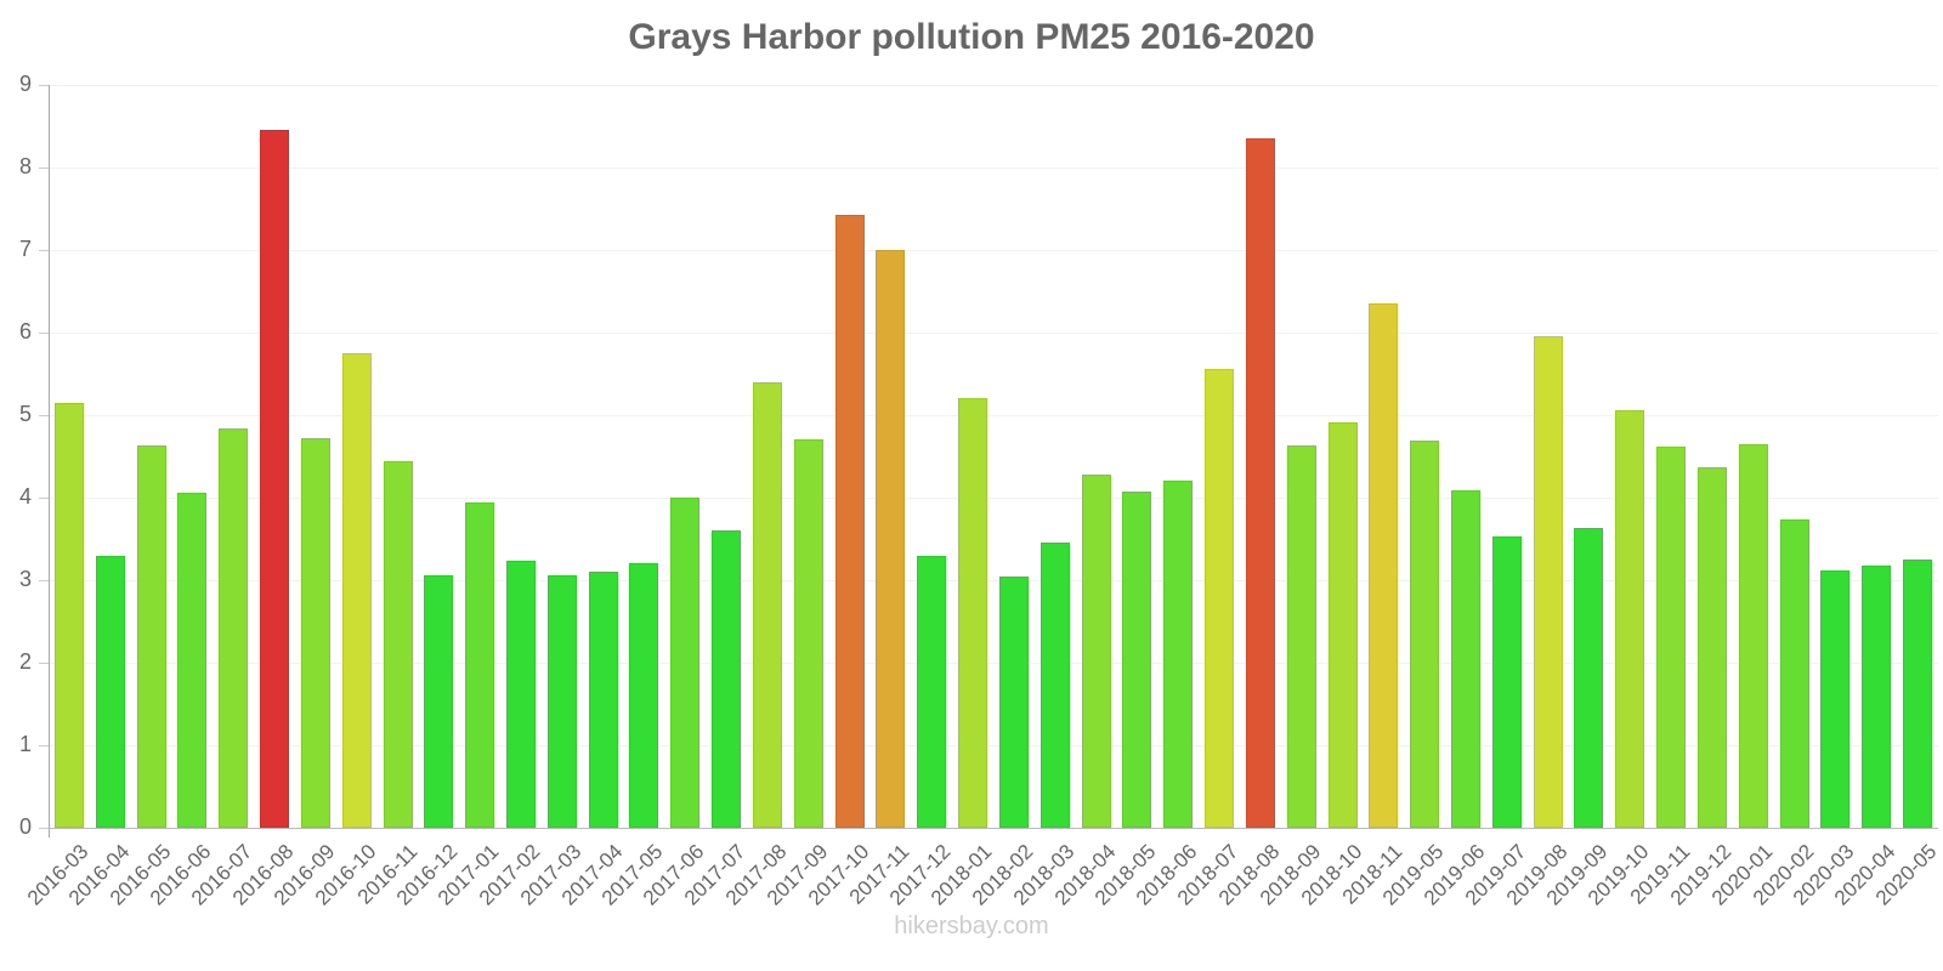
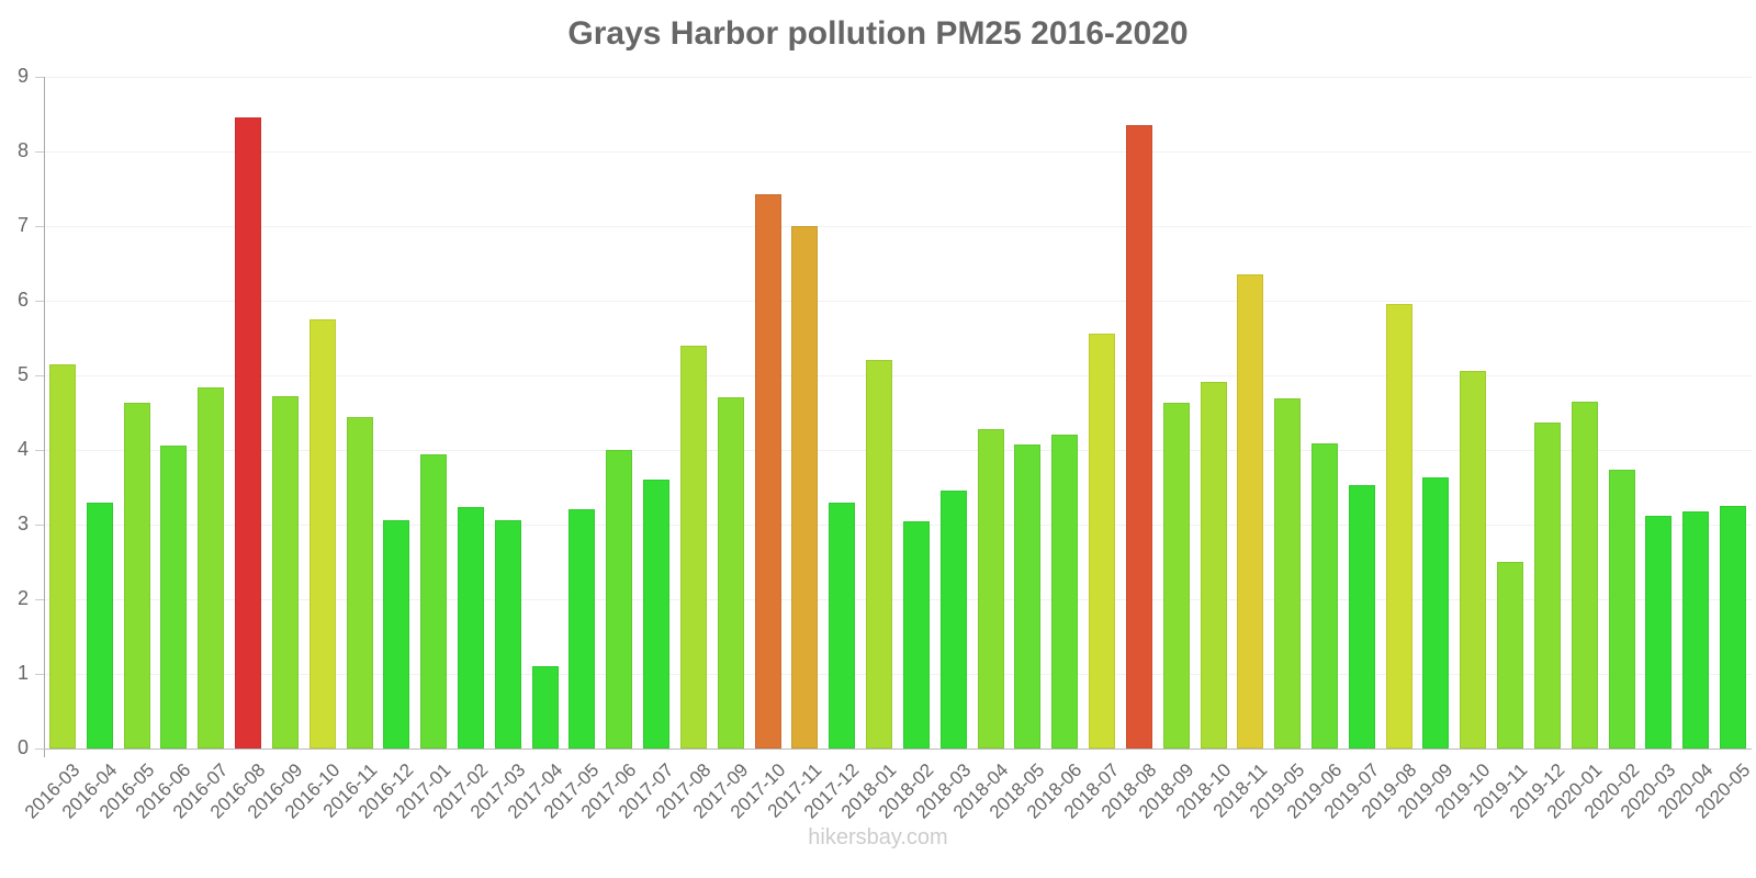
2017-04: 3.1 -> 1.1
2019-11: 4.6 -> 2.5
